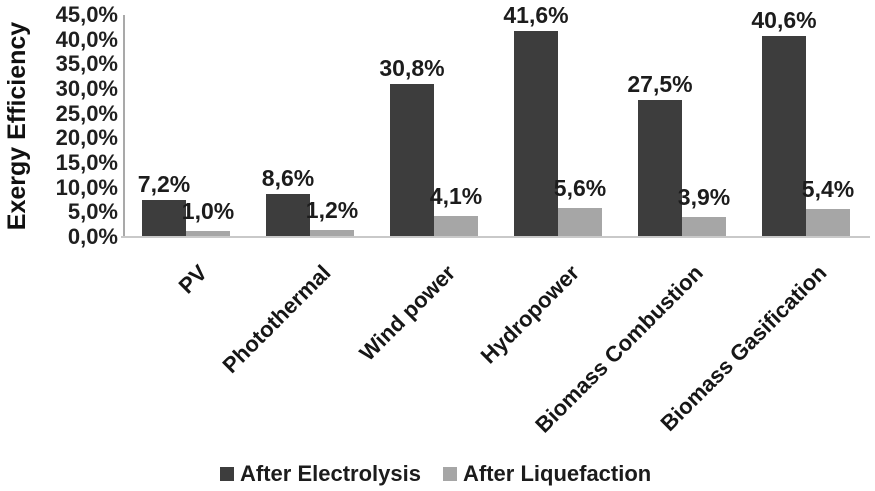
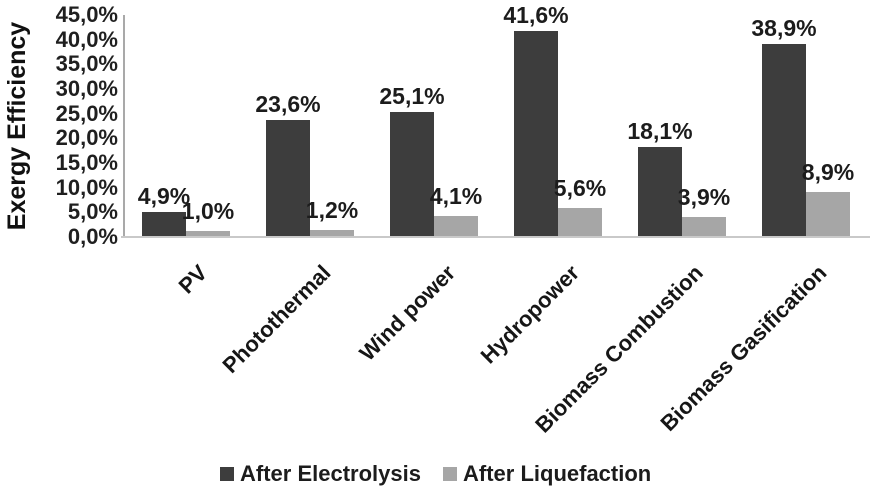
After Electrolysis/PV: 7,2% -> 4,9%
After Electrolysis/Photothermal: 8,6% -> 23,6%
After Electrolysis/Wind power: 30,8% -> 25,1%
After Electrolysis/Biomass Combustion: 27,5% -> 18,1%
After Electrolysis/Biomass Gasification: 40,6% -> 38,9%
After Liquefaction/Biomass Gasification: 5,4% -> 8,9%
